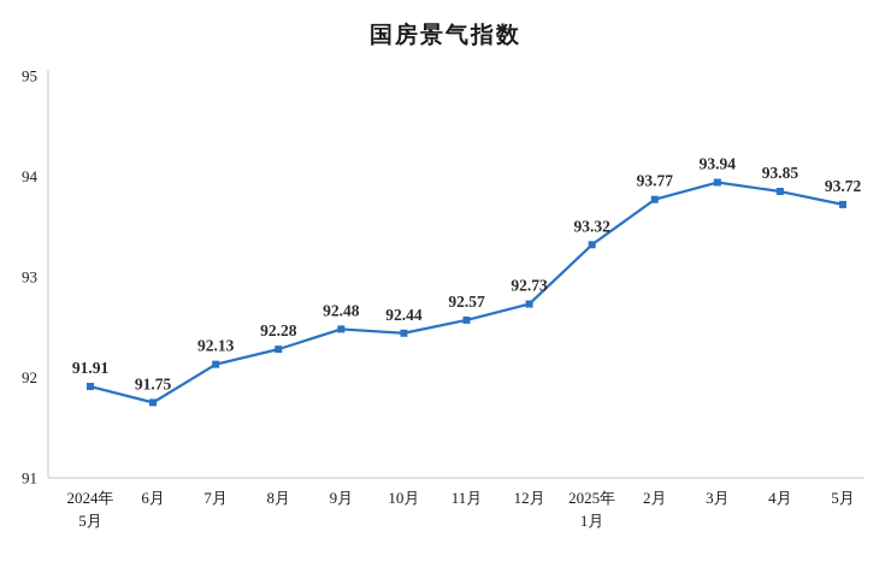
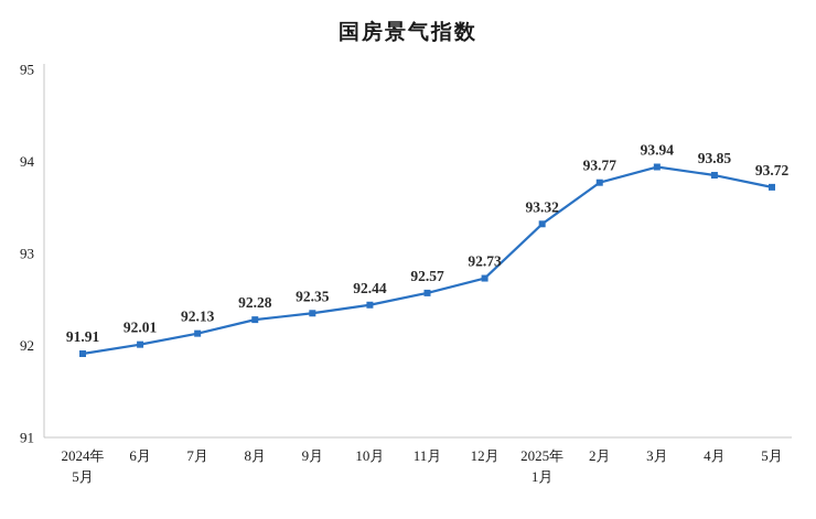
6月: 91.75 -> 92.01
9月: 92.48 -> 92.35
